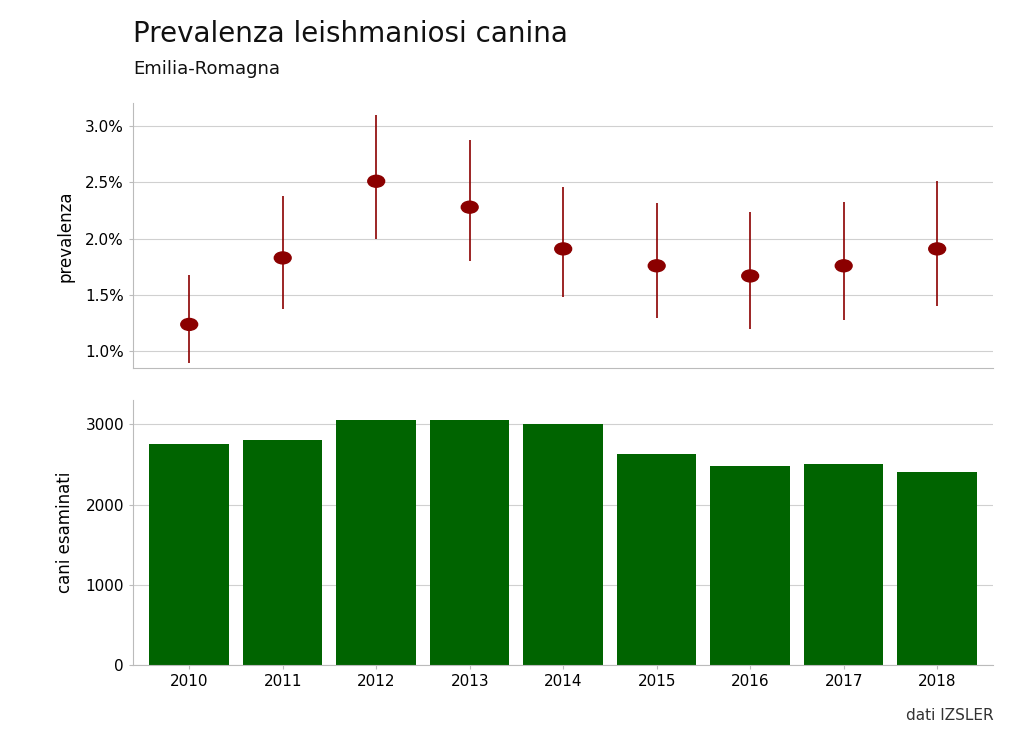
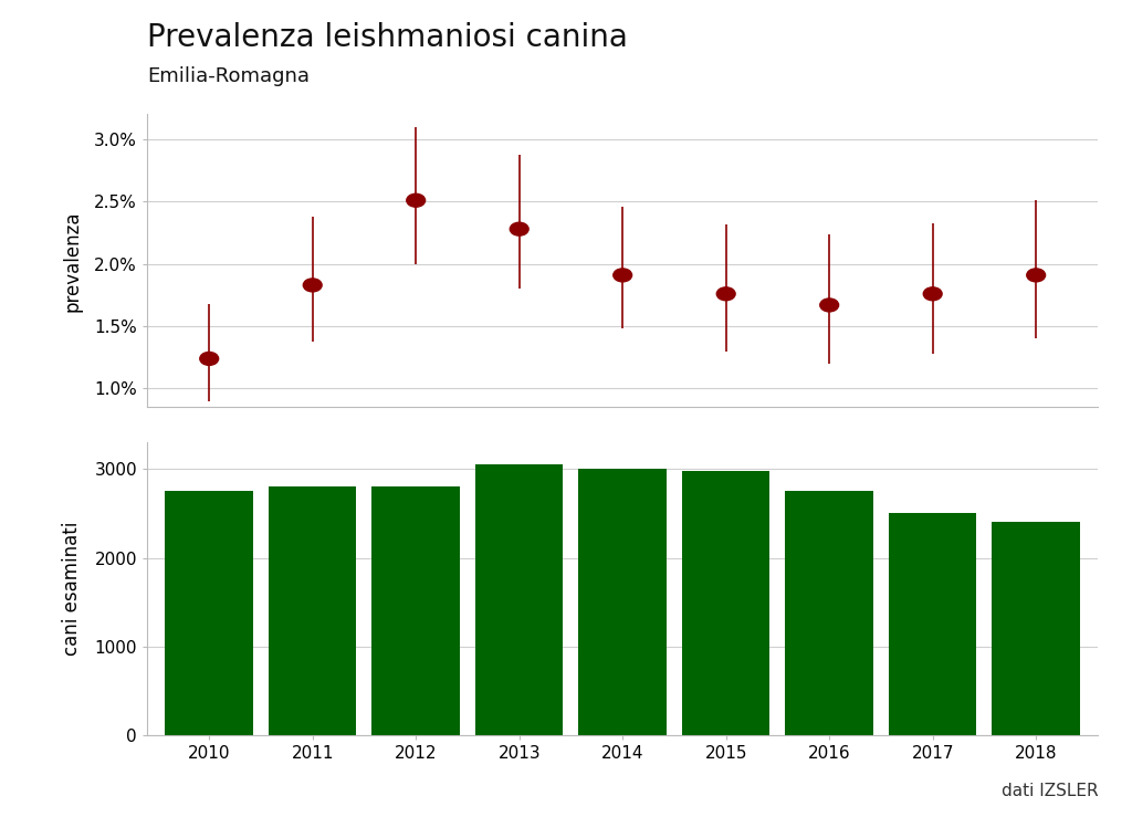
2012: 3050 -> 2800
2015: 2620 -> 2980
2016: 2480 -> 2760
